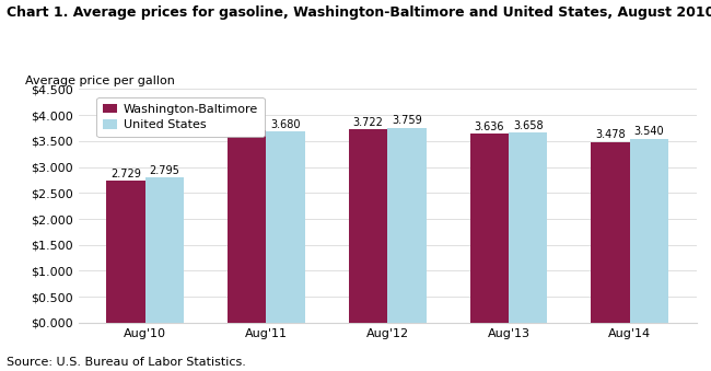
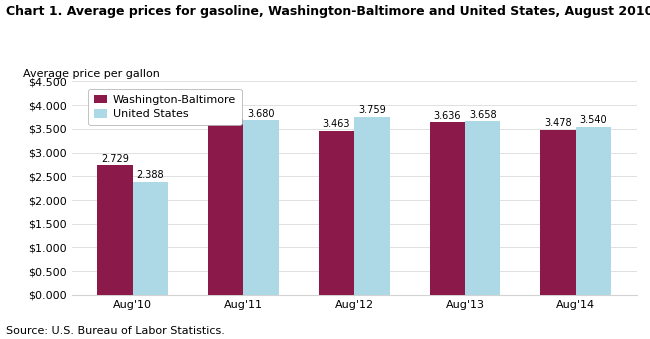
United States/Aug'10: 2.795 -> 2.388
Washington-Baltimore/Aug'12: 3.722 -> 3.463
